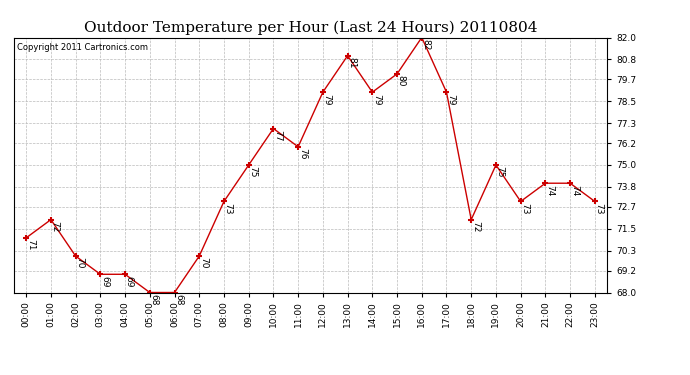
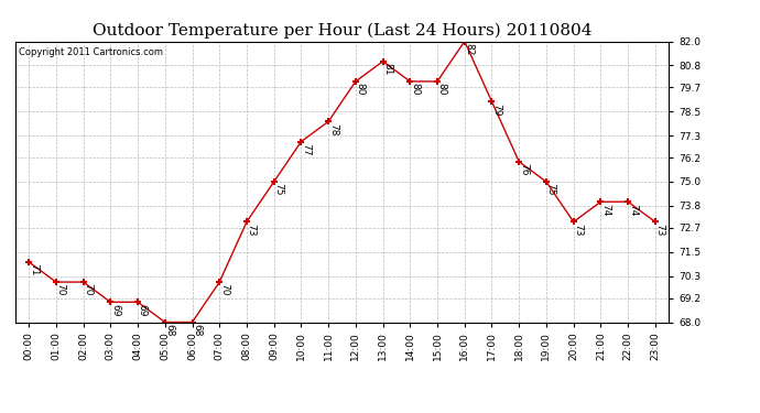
01:00: 72 -> 70
11:00: 76 -> 78
12:00: 79 -> 80
14:00: 79 -> 80
18:00: 72 -> 76
